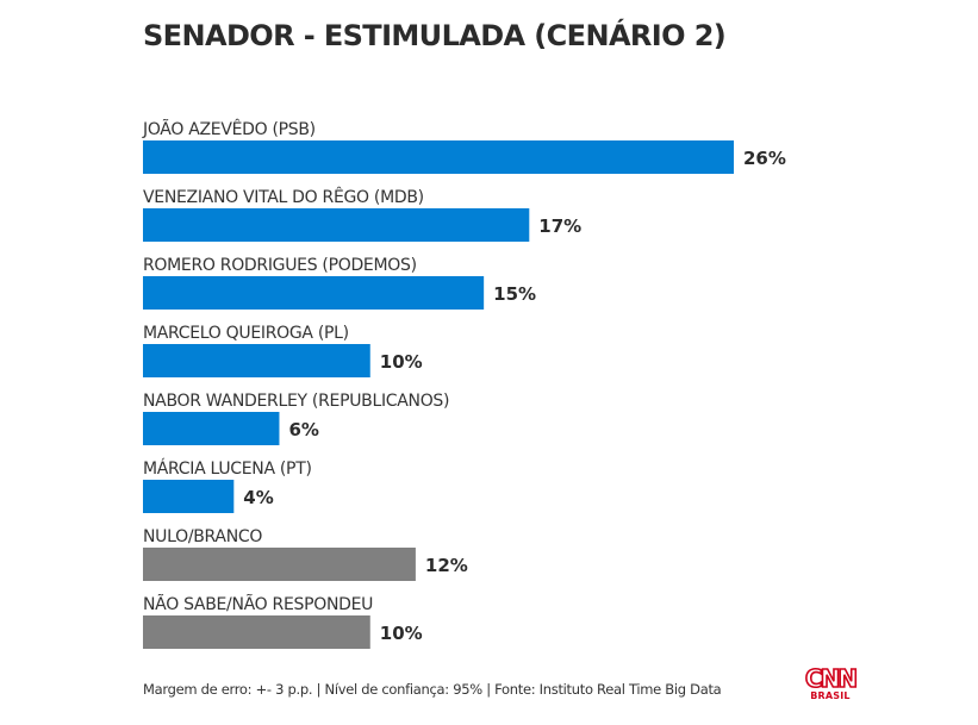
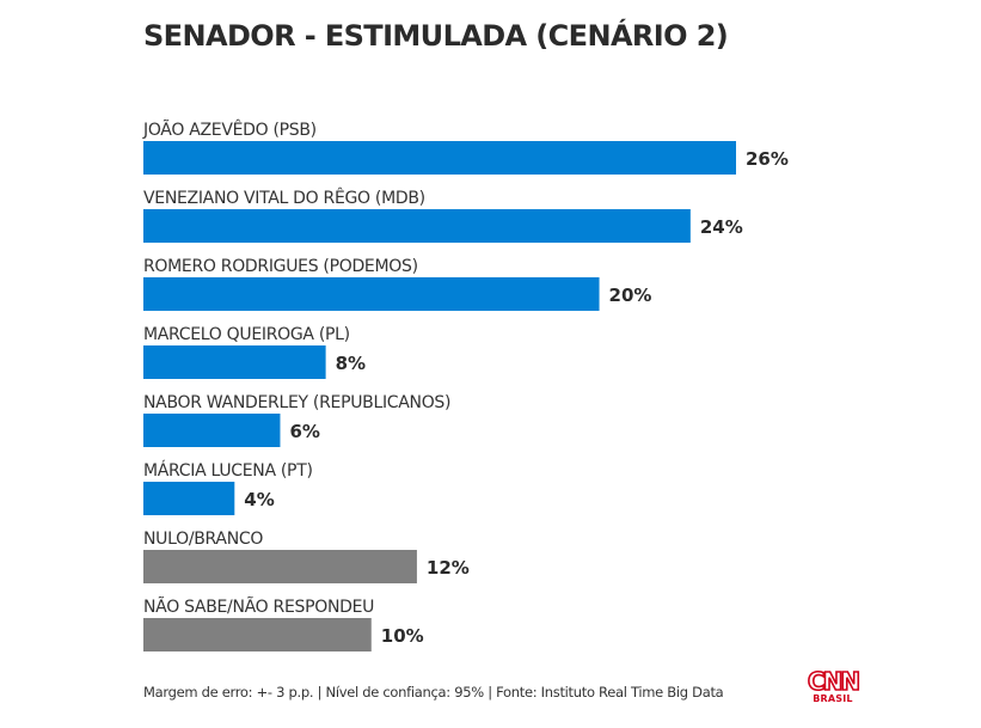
VENEZIANO VITAL DO RÊGO (MDB): 17% -> 24%
ROMERO RODRIGUES (PODEMOS): 15% -> 20%
MARCELO QUEIROGA (PL): 10% -> 8%
